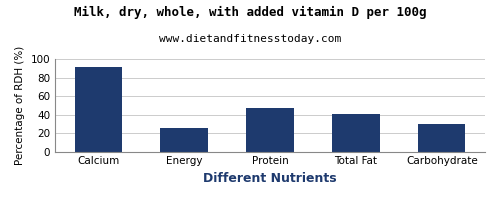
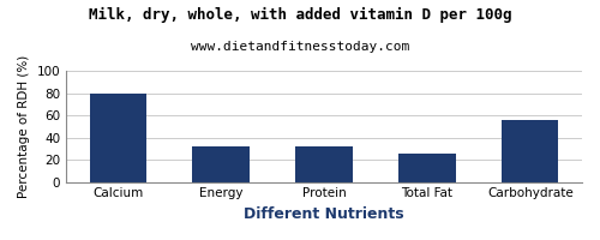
Calcium: 91 -> 80
Energy: 25 -> 32
Protein: 47 -> 32
Total Fat: 41 -> 26
Carbohydrate: 30 -> 56
